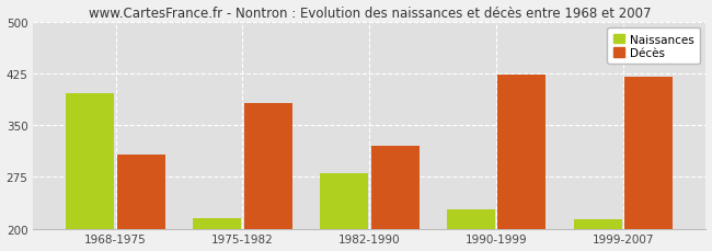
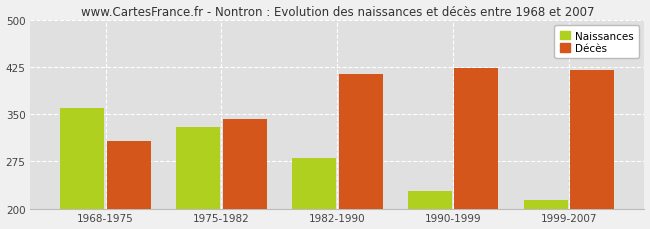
Naissances/1968-1975: 396 -> 360
Naissances/1975-1982: 216 -> 330
Décès/1975-1982: 382 -> 343
Décès/1982-1990: 320 -> 415
